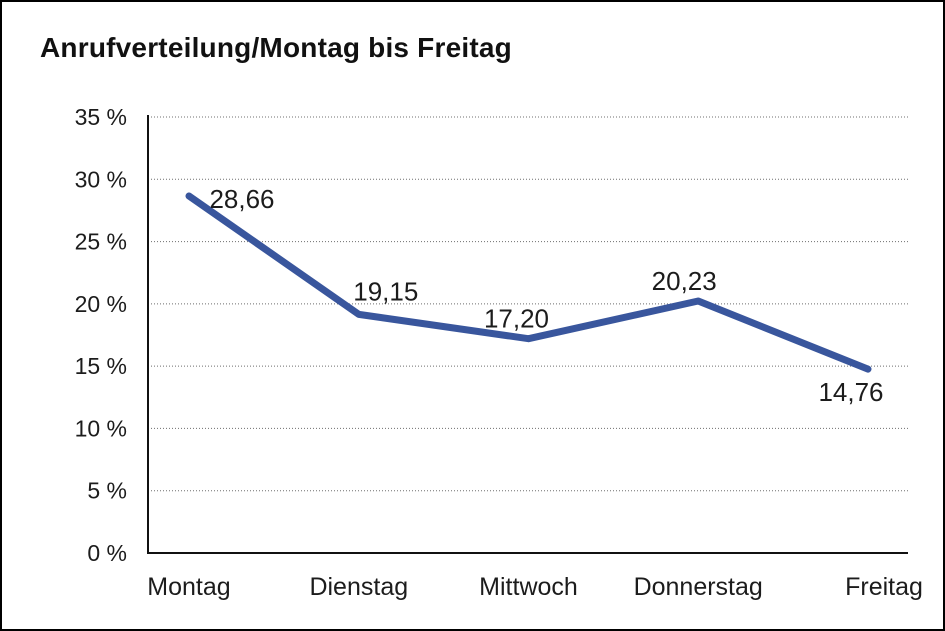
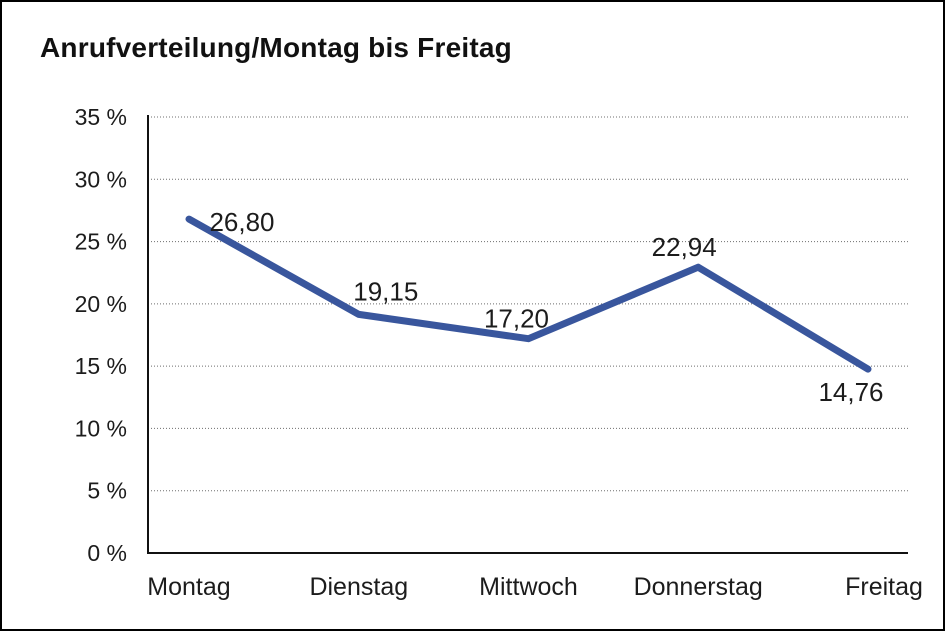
Montag: 28,66 -> 26,80
Donnerstag: 20,23 -> 22,94
